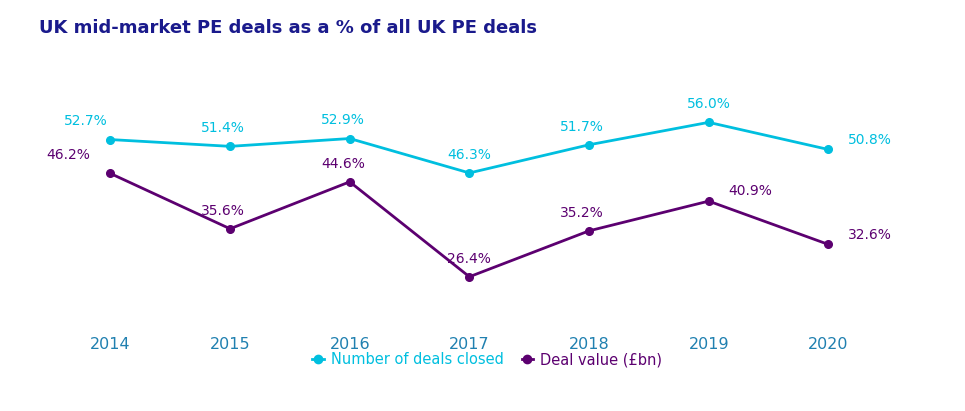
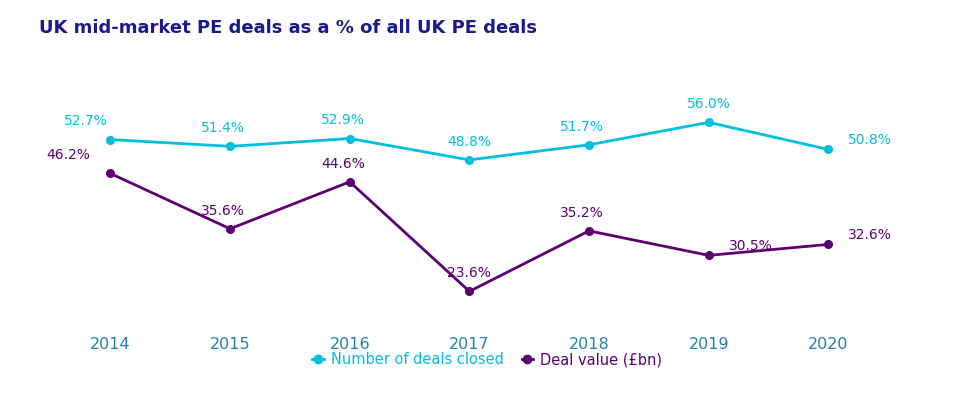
Number of deals closed/2017: 46.3% -> 48.8%
Deal value (£bn)/2017: 26.4% -> 23.6%
Deal value (£bn)/2019: 40.9% -> 30.5%
